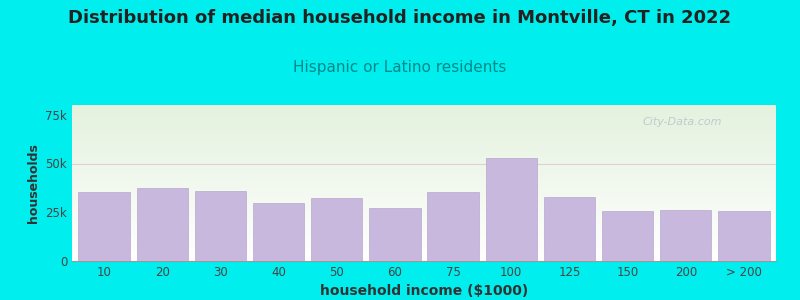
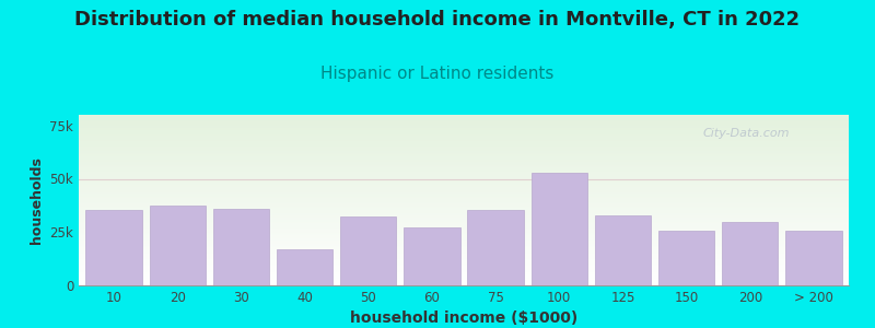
40: 30k -> 17k
200: 26k -> 30k
